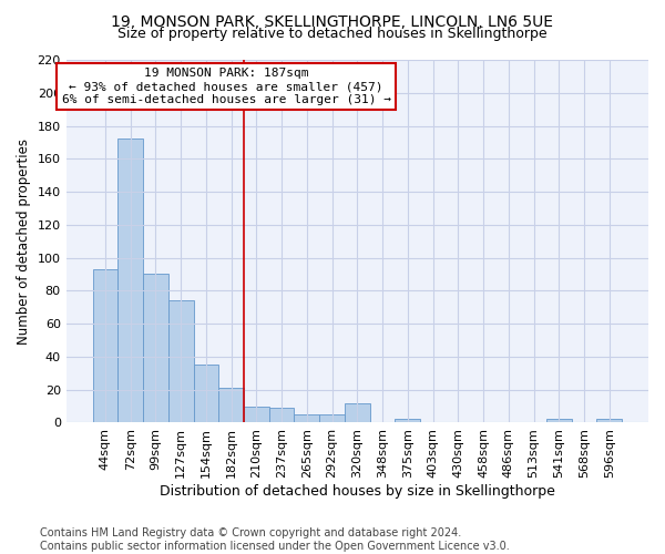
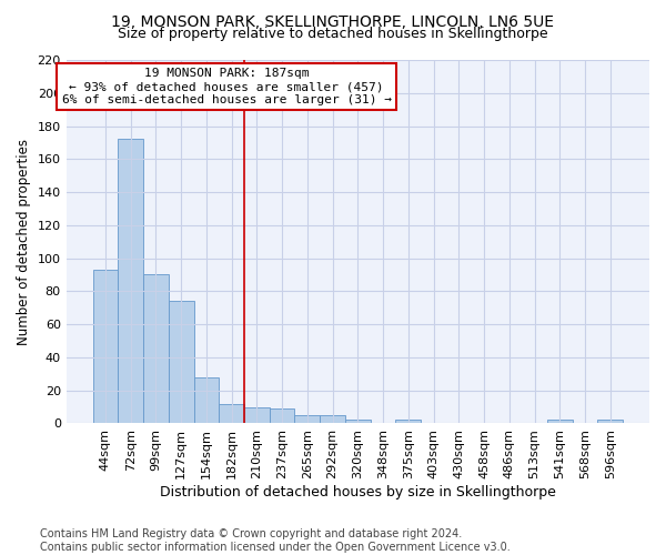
154sqm: 35 -> 28
182sqm: 21 -> 12
320sqm: 12 -> 2
